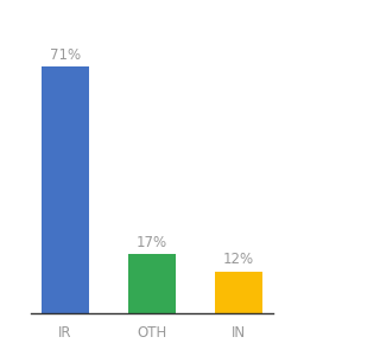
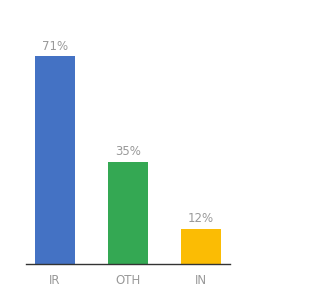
OTH: 17% -> 35%
